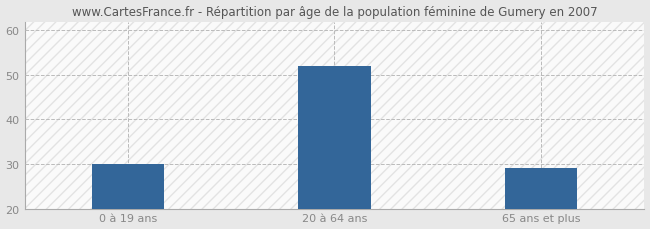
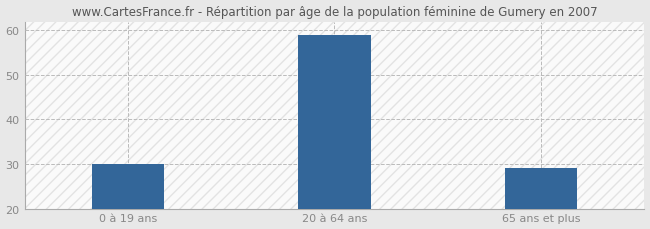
20 à 64 ans: 52 -> 59
